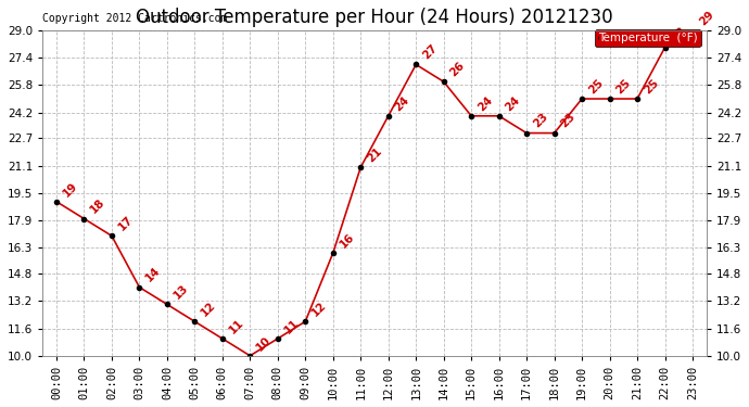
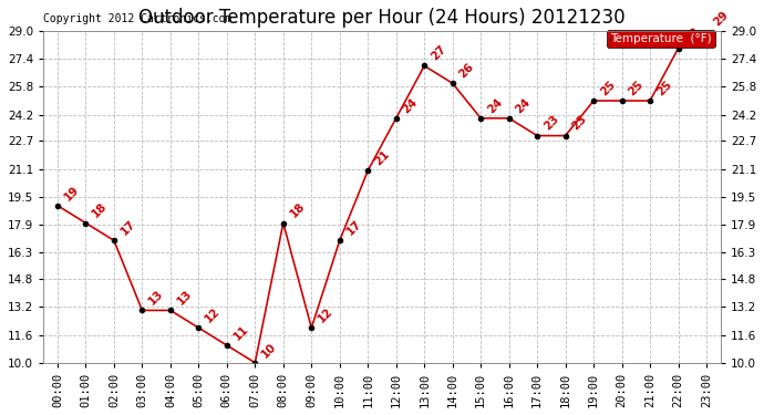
03:00: 14 -> 13
08:00: 11 -> 18
10:00: 16 -> 17
